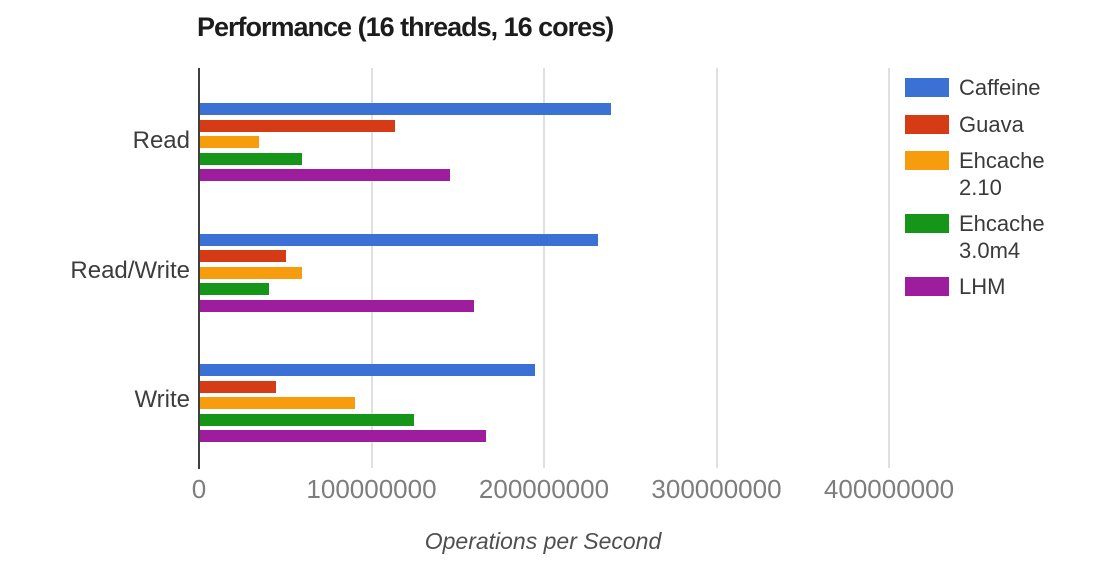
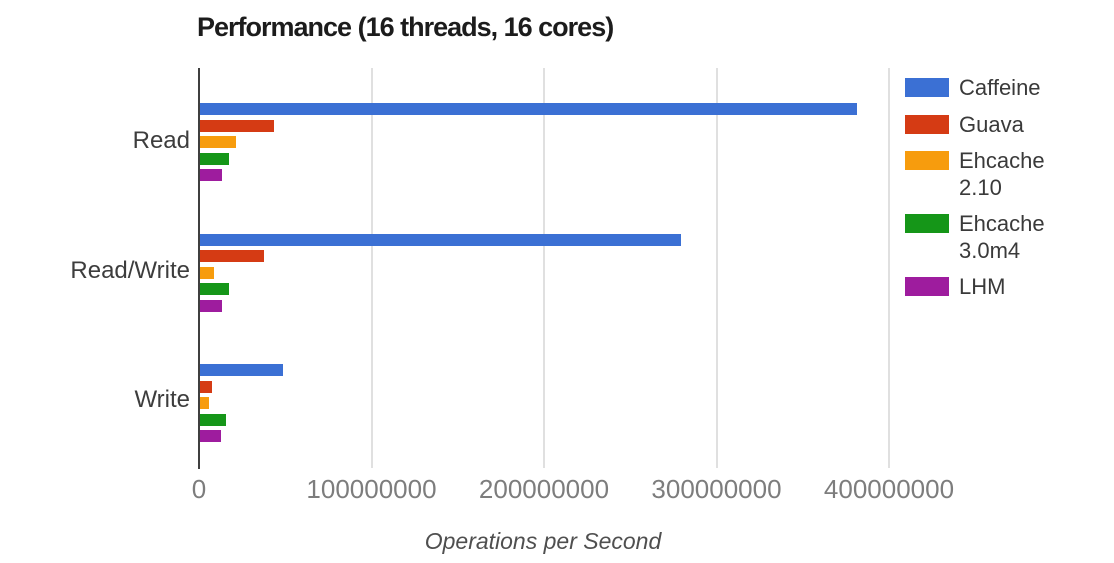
Caffeine/Read: 238000000 -> 381000000
Guava/Read: 113000000 -> 43000000
Ehcache 2.10/Read: 34000000 -> 21000000
Ehcache 3.0m4/Read: 59000000 -> 17000000
LHM/Read: 145000000 -> 13000000
Caffeine/Read/Write: 231000000 -> 279000000
Guava/Read/Write: 50000000 -> 37000000
Ehcache 2.10/Read/Write: 59000000 -> 8000000
Ehcache 3.0m4/Read/Write: 40000000 -> 17000000
LHM/Read/Write: 159000000 -> 13000000
Caffeine/Write: 194000000 -> 48000000
Guava/Write: 44000000 -> 7000000
Ehcache 2.10/Write: 90000000 -> 5000000
Ehcache 3.0m4/Write: 124000000 -> 15000000
LHM/Write: 166000000 -> 12000000
